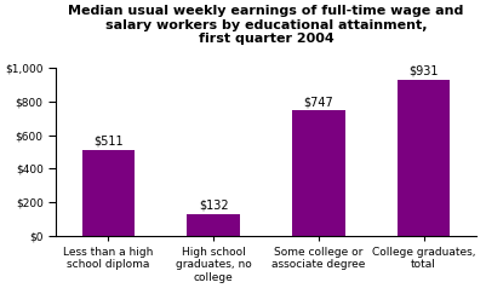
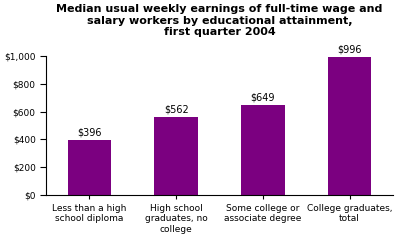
Less than a high school diploma: $511 -> $396
High school graduates, no college: $132 -> $562
Some college or associate degree: $747 -> $649
College graduates, total: $931 -> $996
